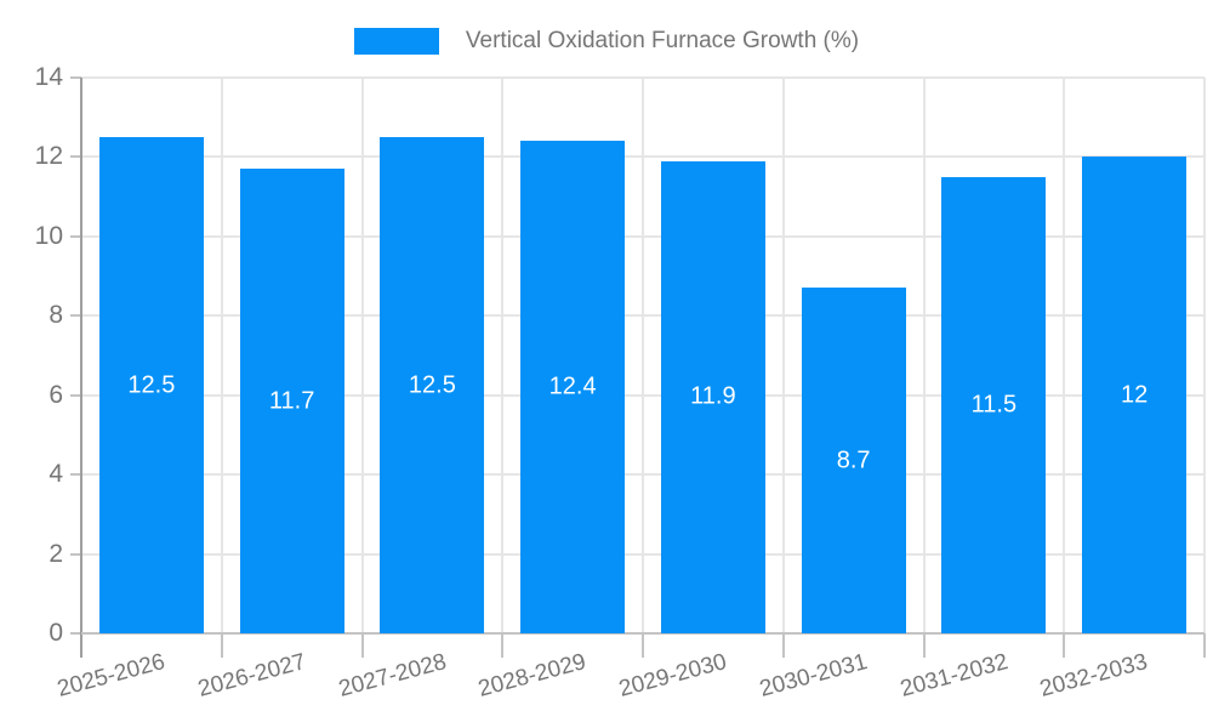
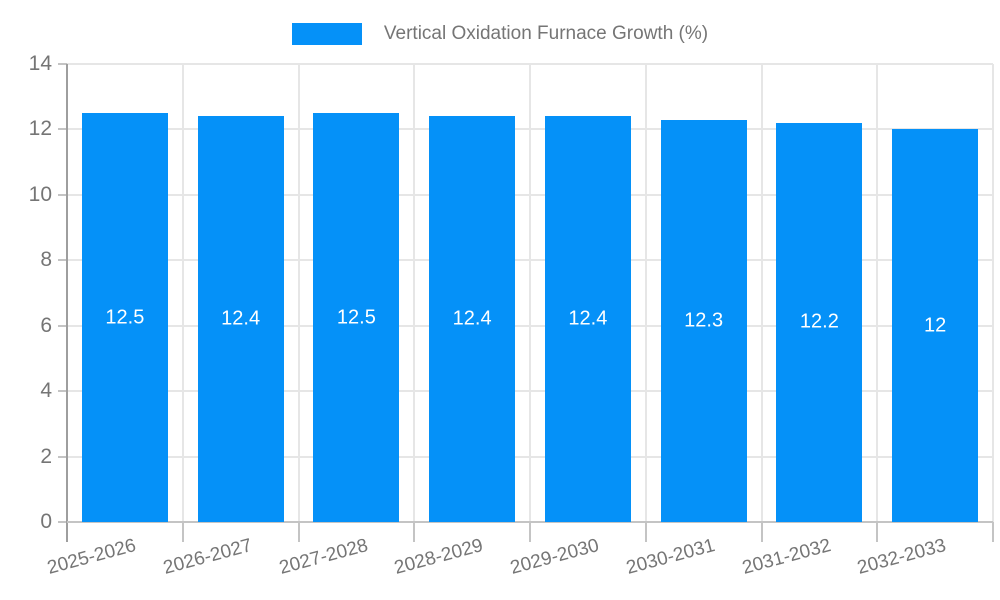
2026-2027: 11.7 -> 12.4
2029-2030: 11.9 -> 12.4
2030-2031: 8.7 -> 12.3
2031-2032: 11.5 -> 12.2
